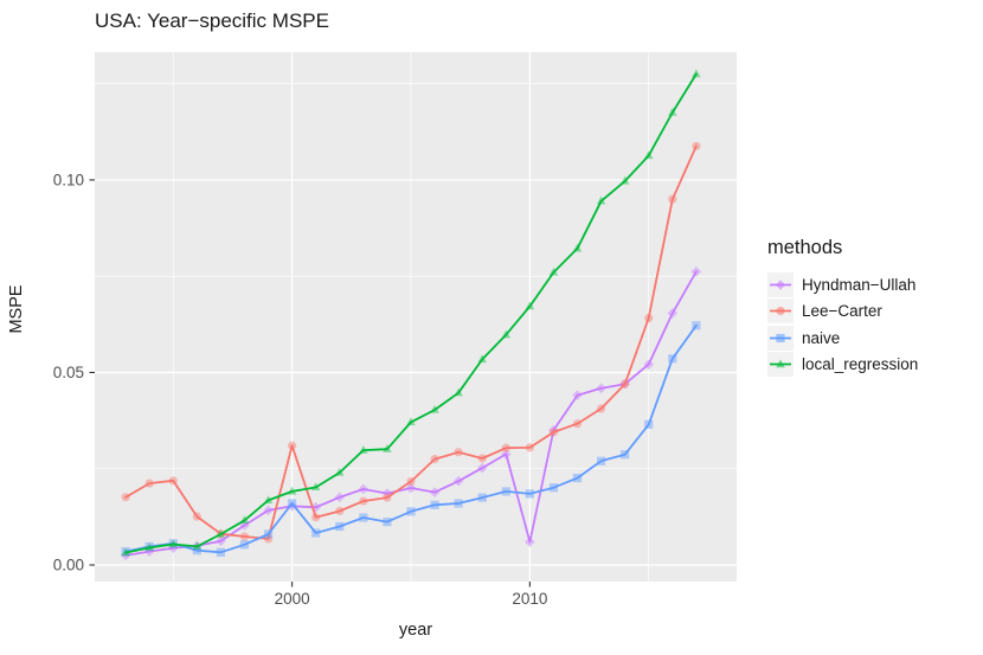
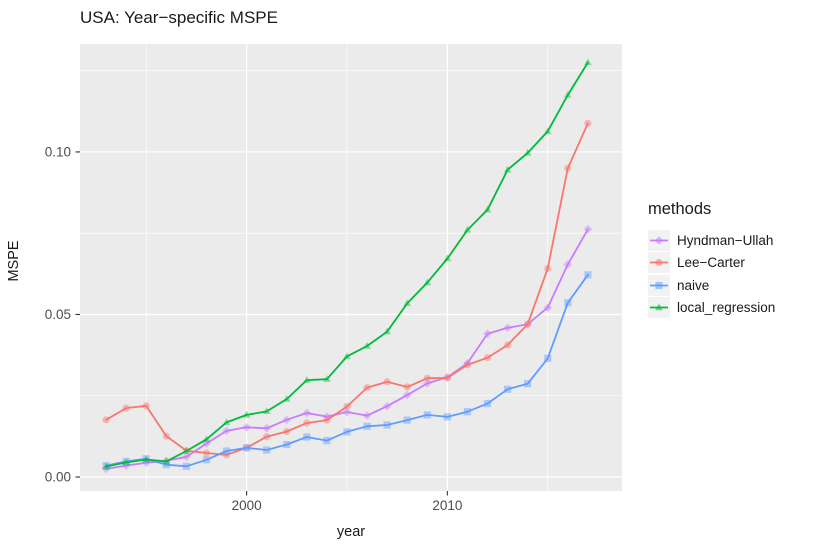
Lee−Carter/2000: 0.031 -> 0.009
naive/2000: 0.016 -> 0.009
Hyndman−Ullah/2010: 0.006 -> 0.031
